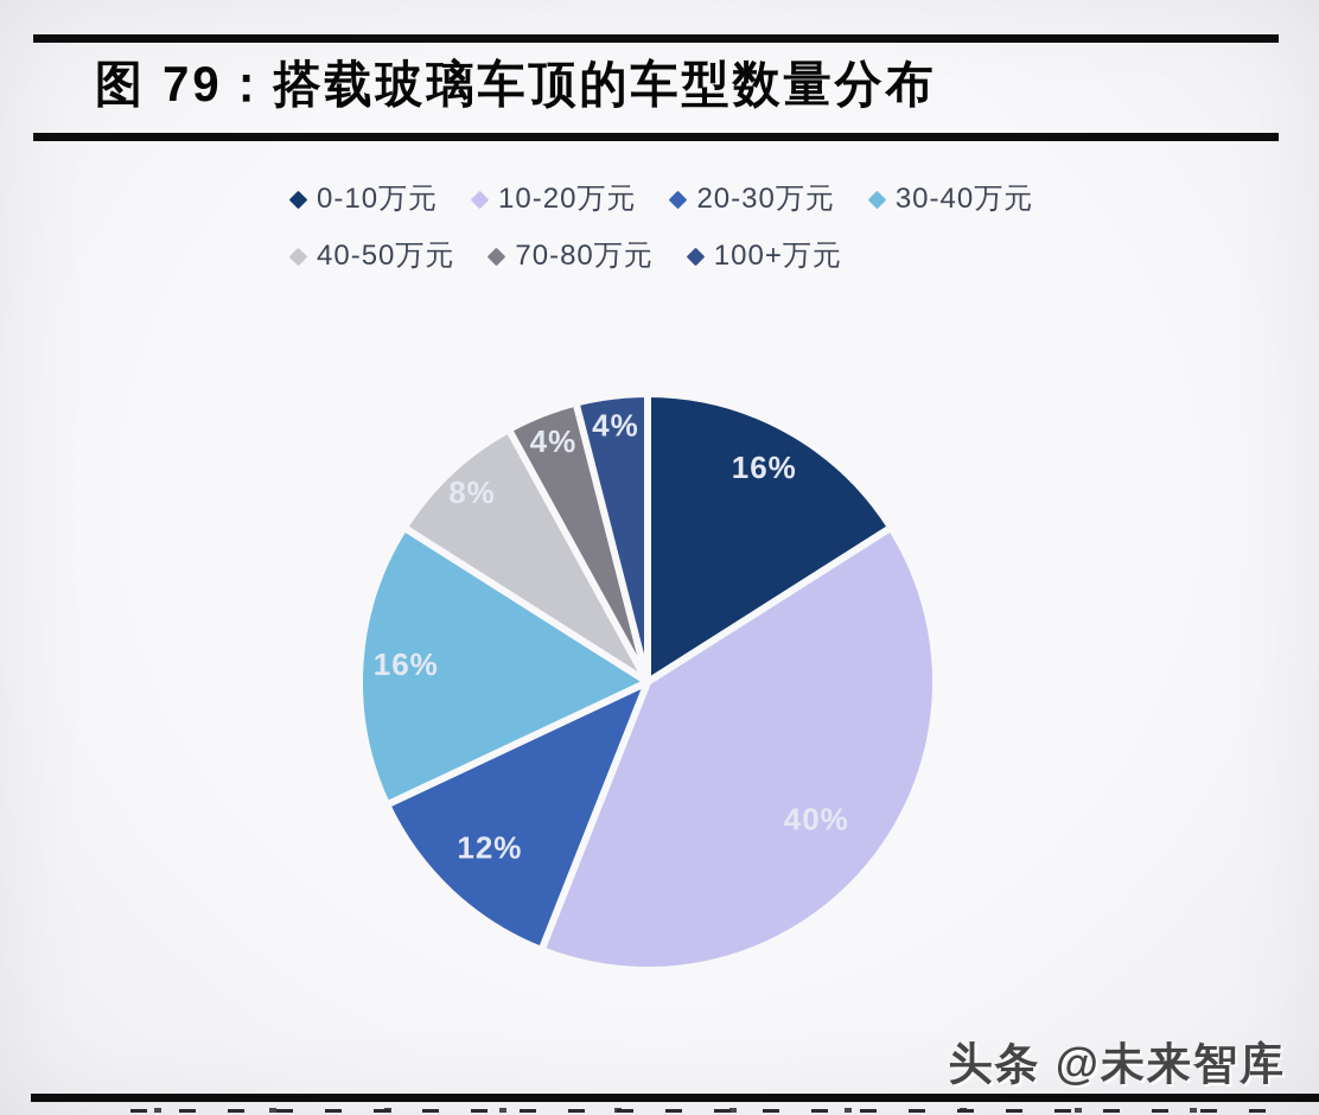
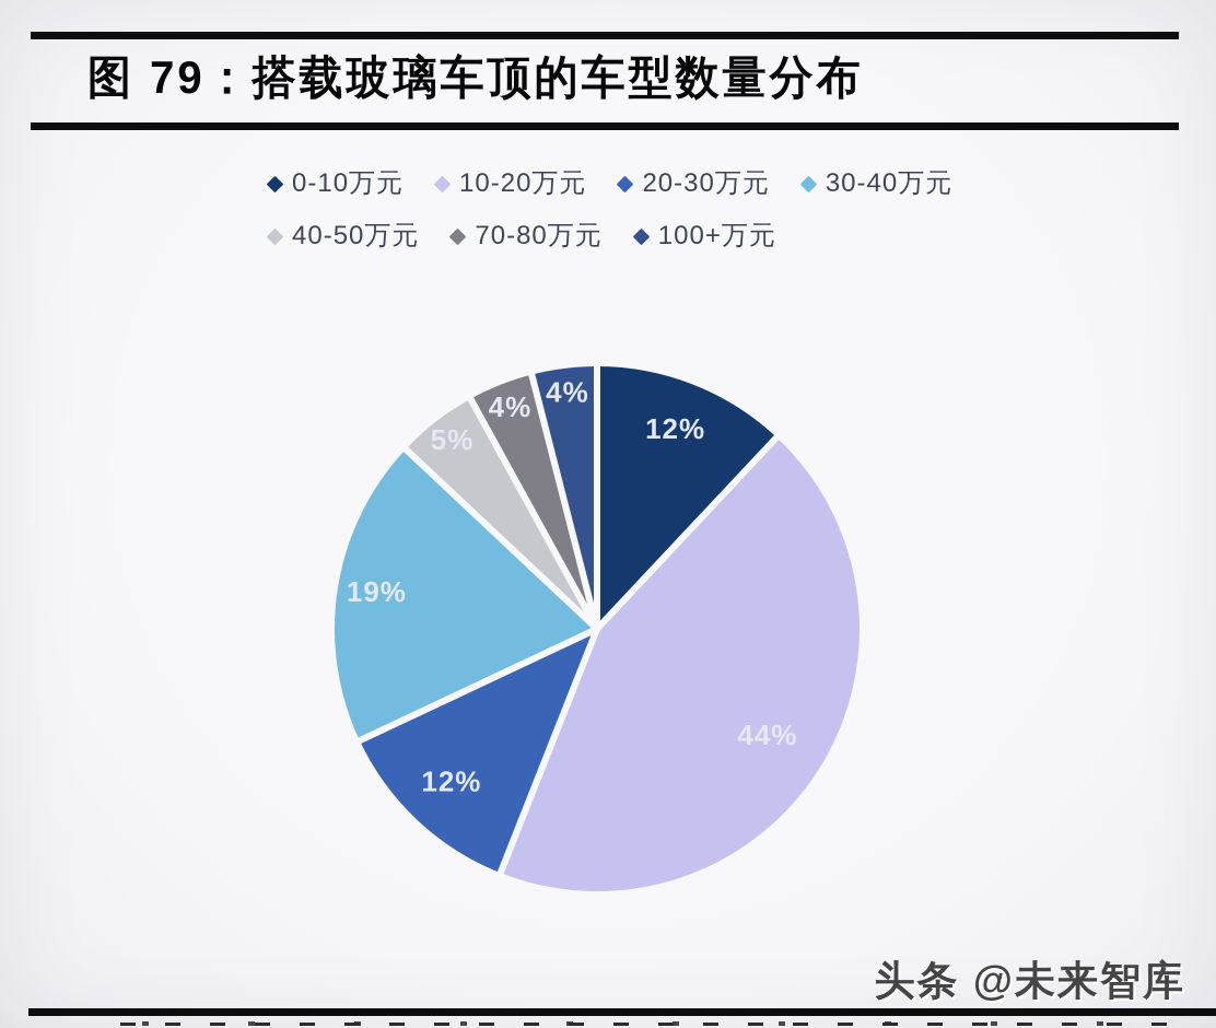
0-10万元: 16% -> 12%
10-20万元: 40% -> 44%
30-40万元: 16% -> 19%
40-50万元: 8% -> 5%
